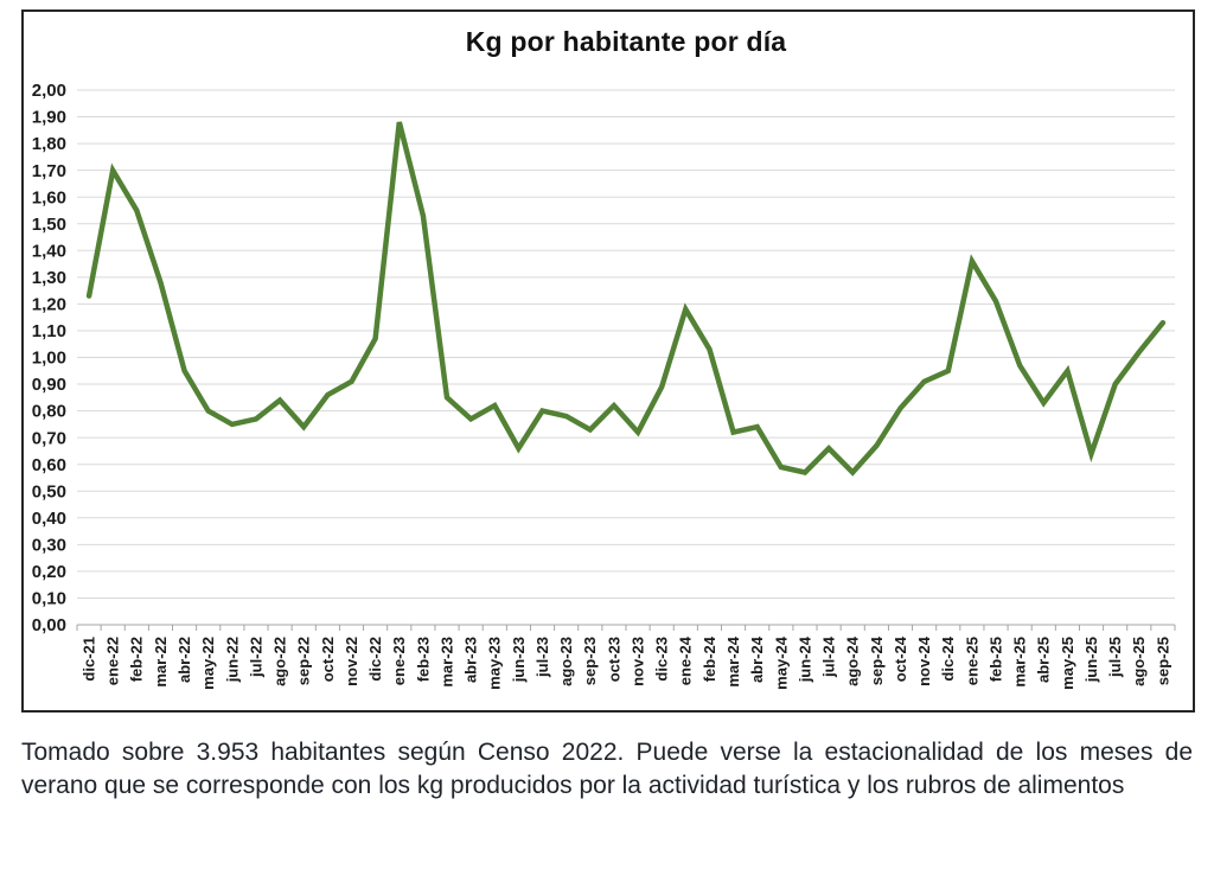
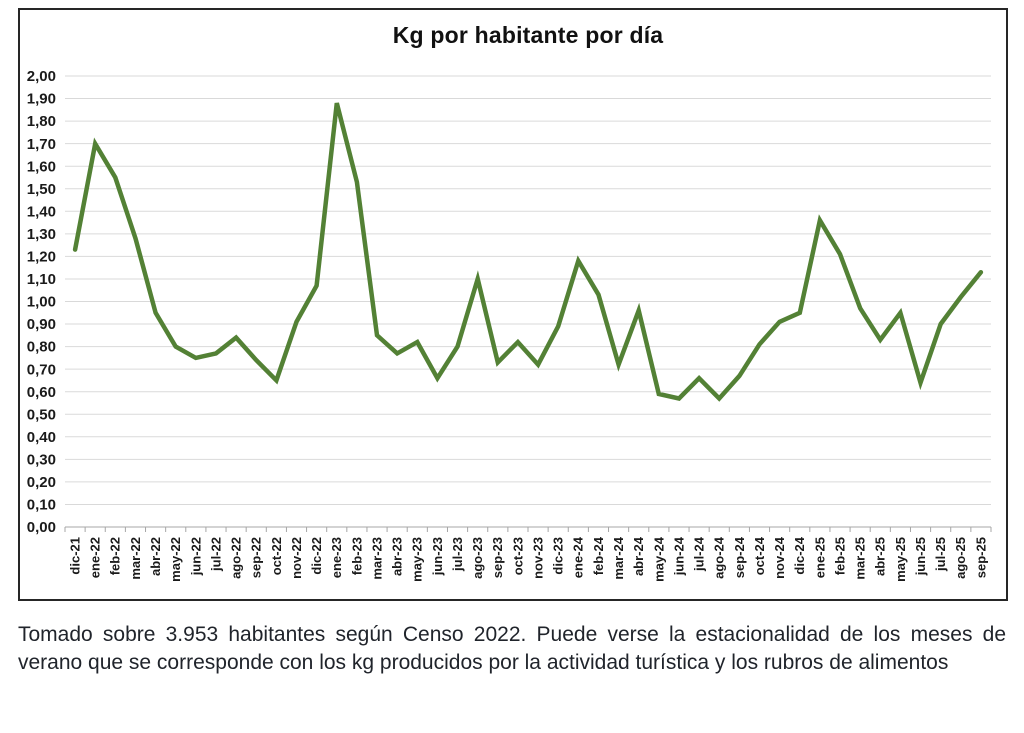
oct-22: 0,86 -> 0,65
ago-23: 0,78 -> 1,10
abr-24: 0,74 -> 0,96
